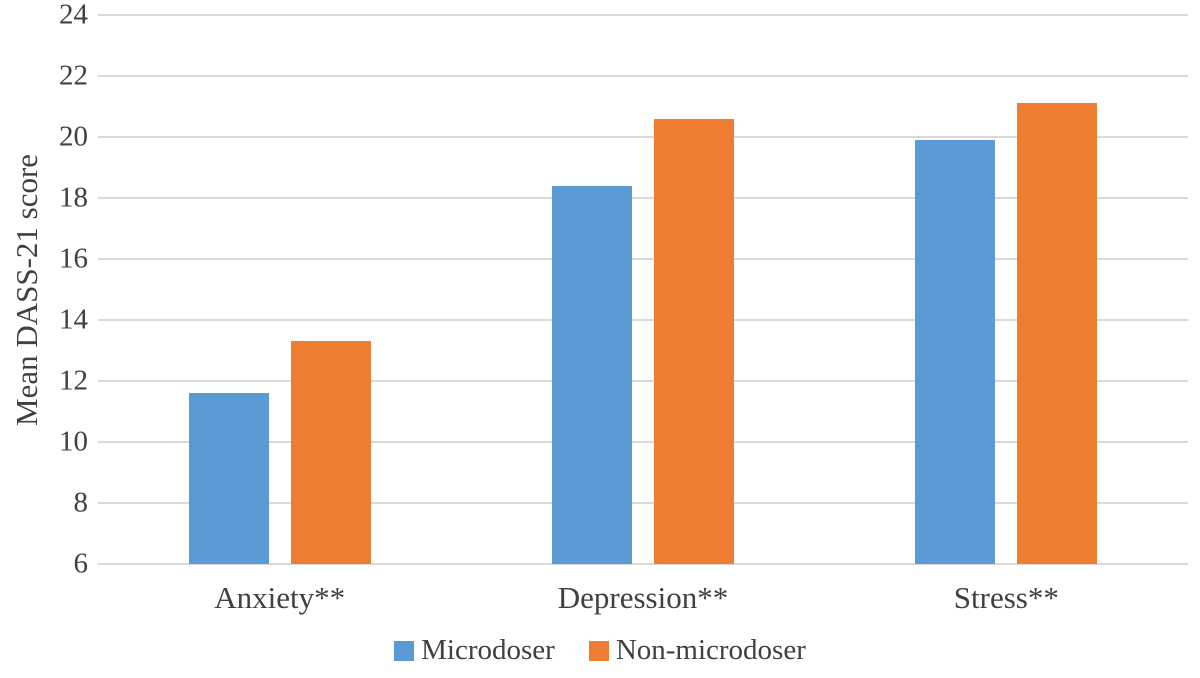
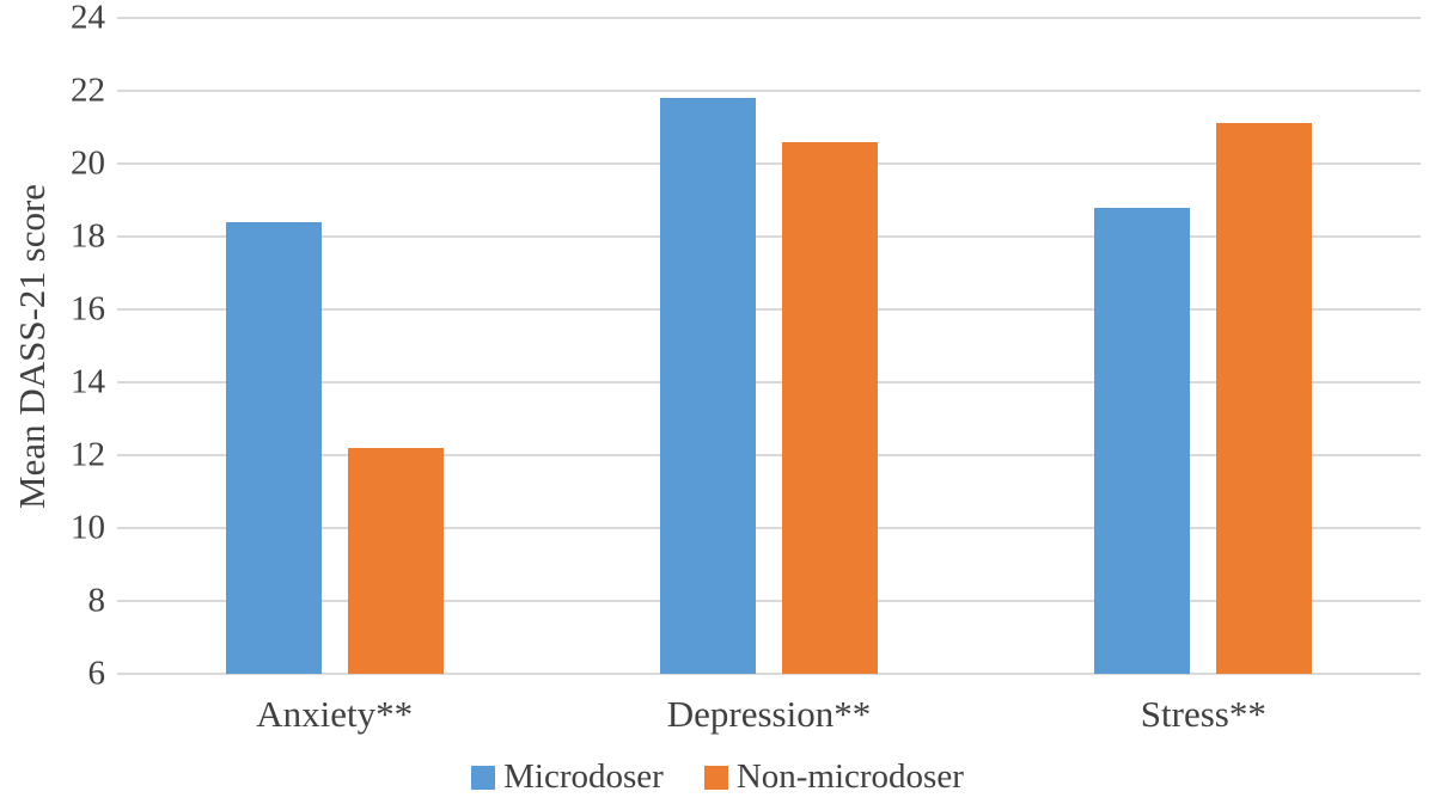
Microdoser/Anxiety**: 11.6 -> 18.4
Non-microdoser/Anxiety**: 13.3 -> 12.2
Microdoser/Depression**: 18.4 -> 21.8
Microdoser/Stress**: 19.9 -> 18.8
